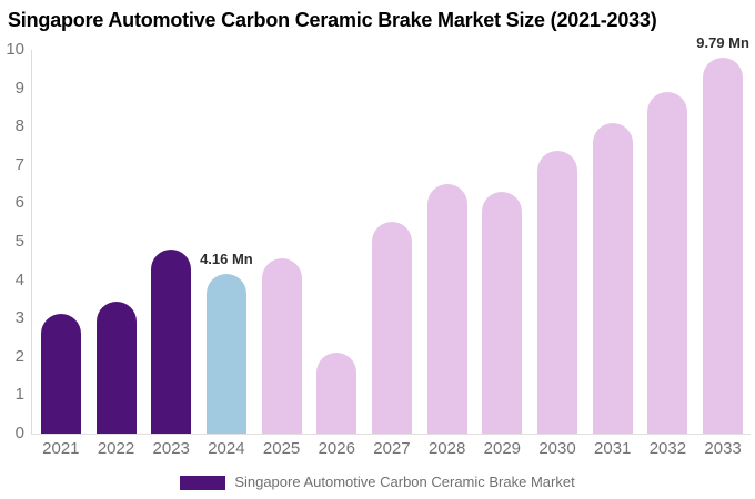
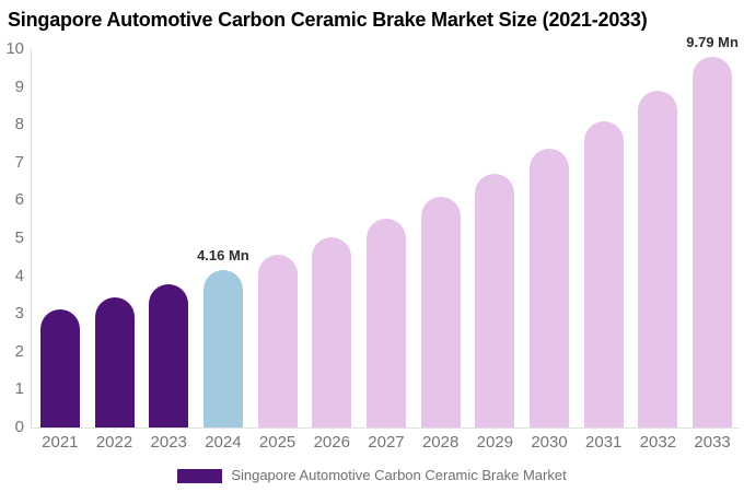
2023: 4.8 -> 3.8
2026: 2.1 -> 5.0
2028: 6.5 -> 6.1
2029: 6.3 -> 6.7
